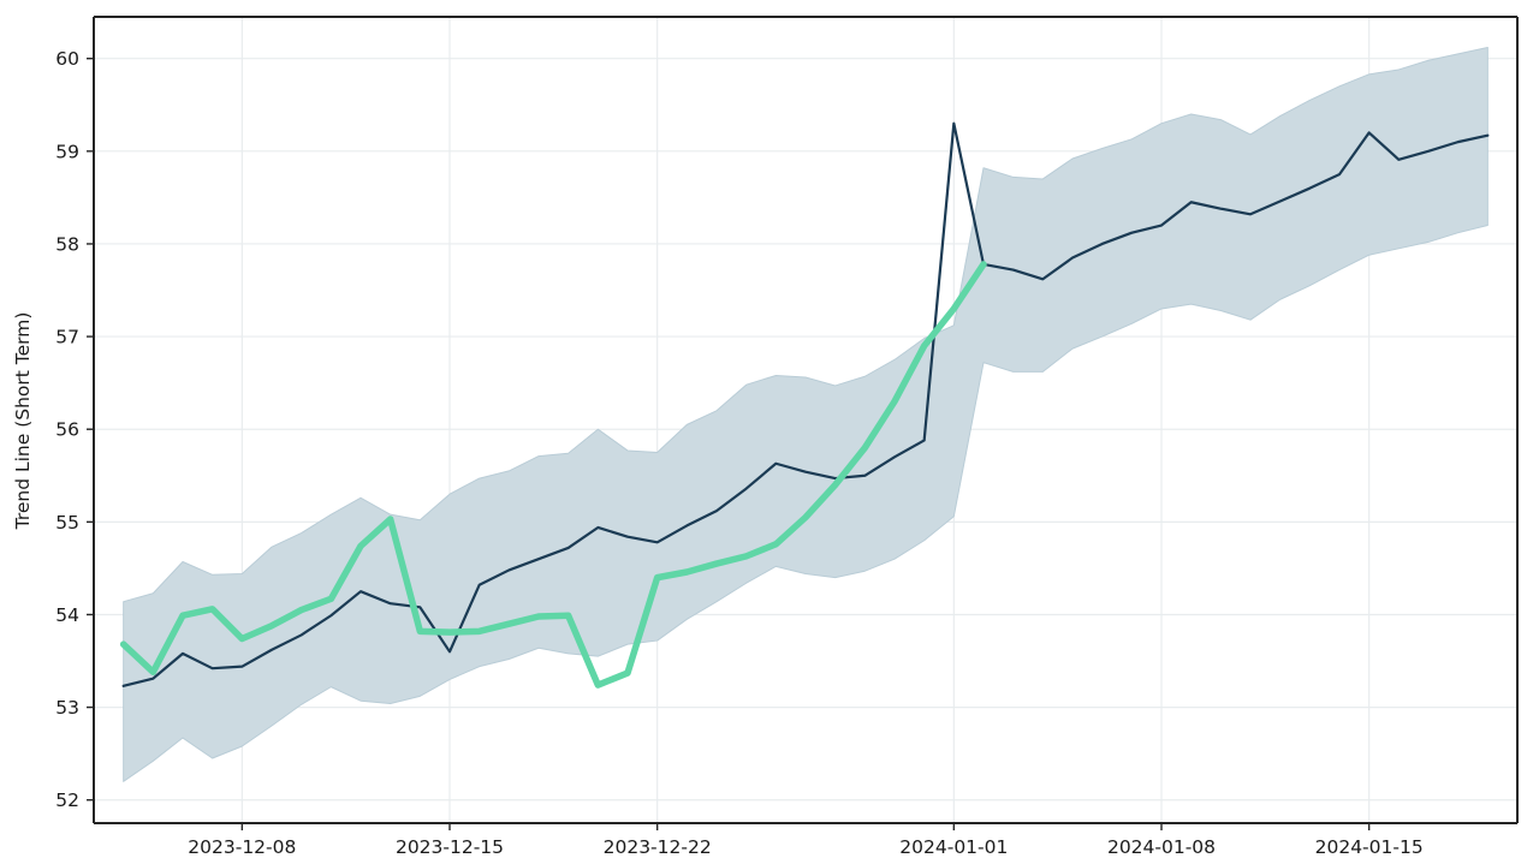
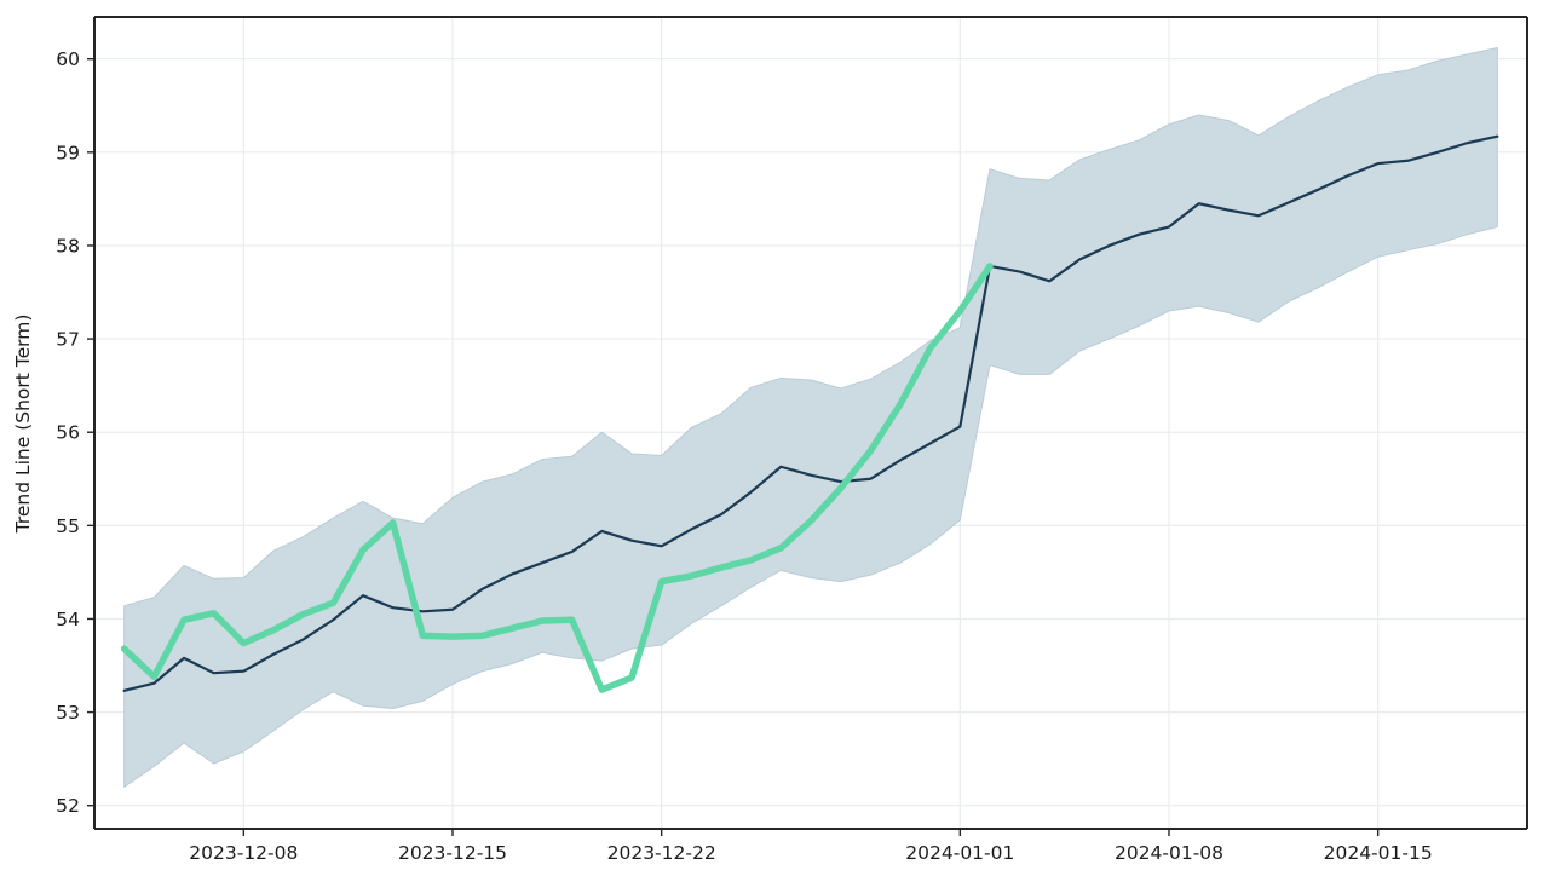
Trend Line (Short Term)/2023-12-15: 53.6 -> 54.1
Trend Line (Short Term)/2024-01-01: 59.3 -> 56.1
Trend Line (Short Term)/2024-01-15: 59.2 -> 58.9
